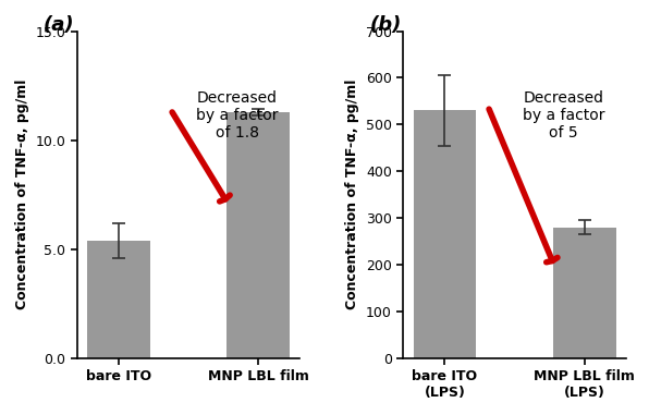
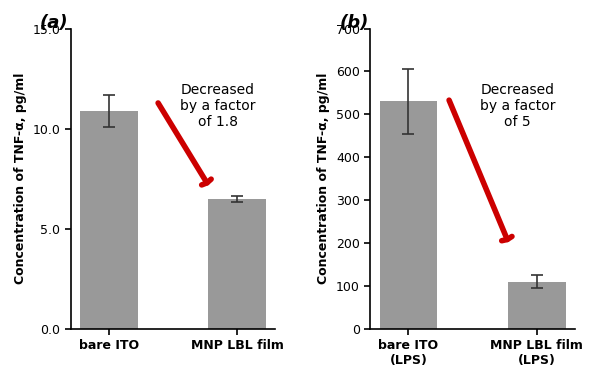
bare ITO: 5.4 -> 10.9
MNP LBL film: 11.3 -> 6.5
MNP LBL film (LPS): 280 -> 110
